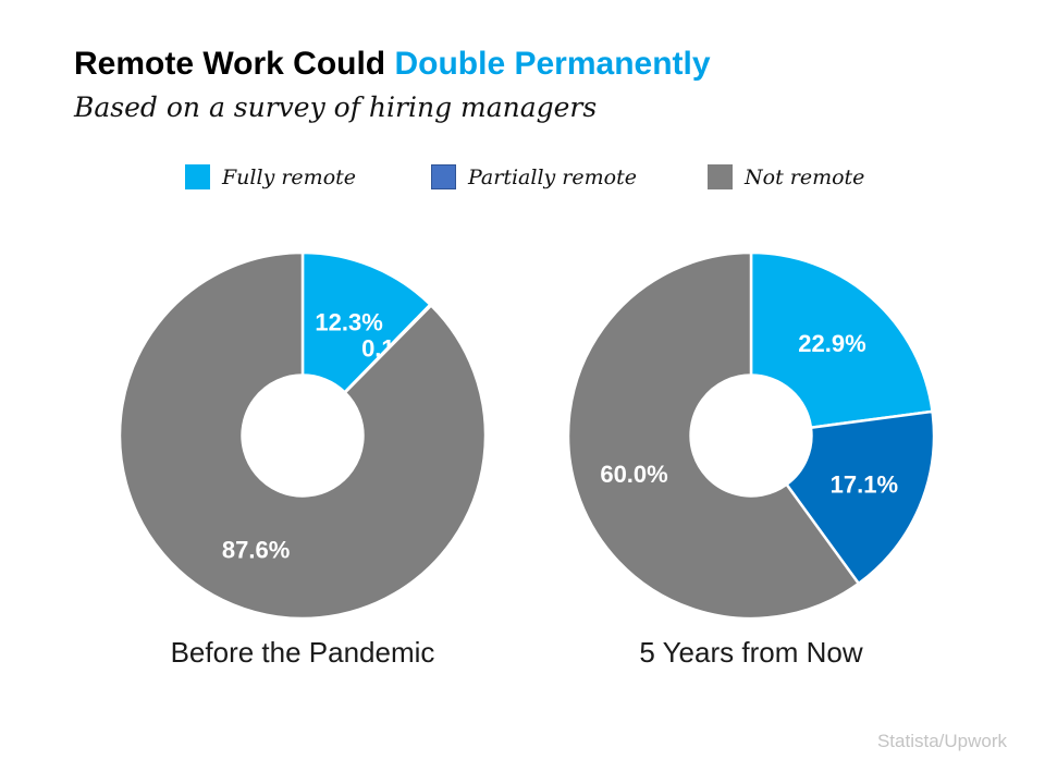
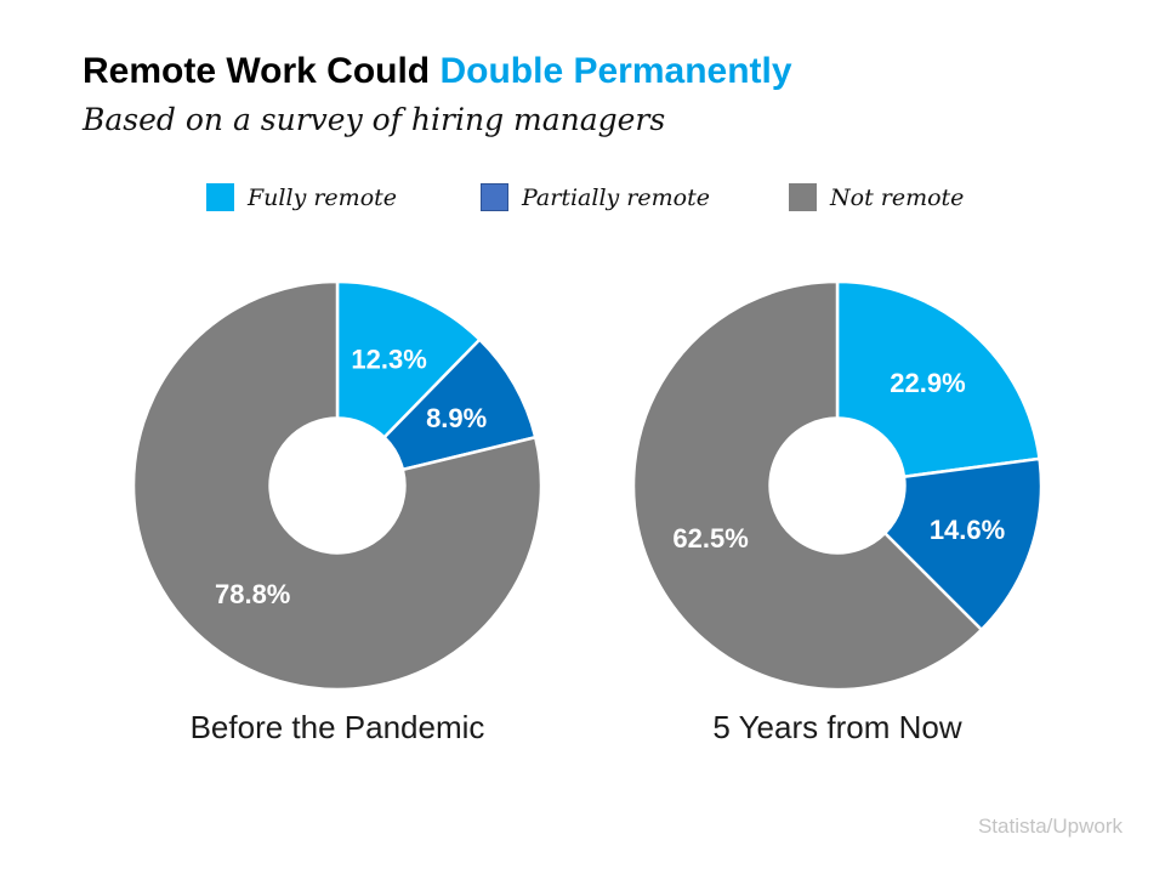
Before the Pandemic/Partially remote: 0.1% -> 8.9%
Before the Pandemic/Not remote: 87.6% -> 78.8%
5 Years from Now/Partially remote: 17.1% -> 14.6%
5 Years from Now/Not remote: 60.0% -> 62.5%
